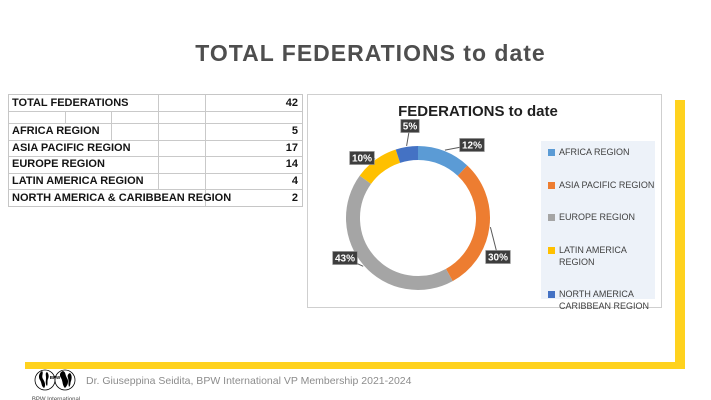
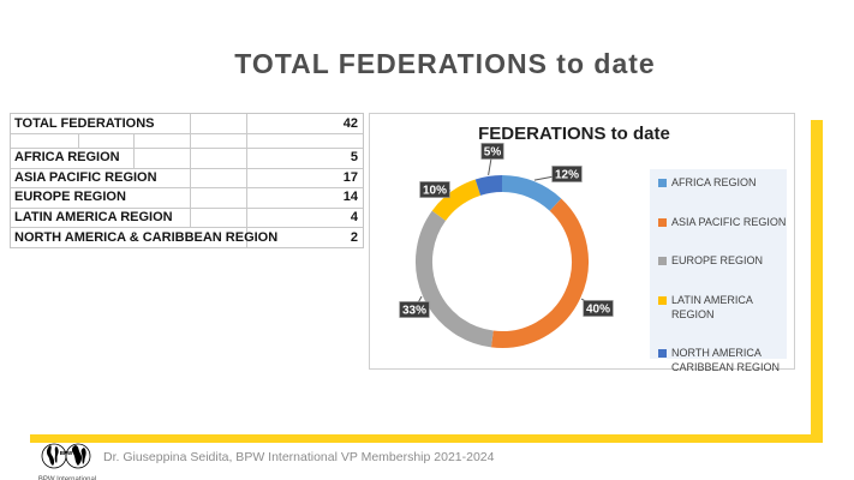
ASIA PACIFIC REGION: 30% -> 40%
EUROPE REGION: 43% -> 33%
